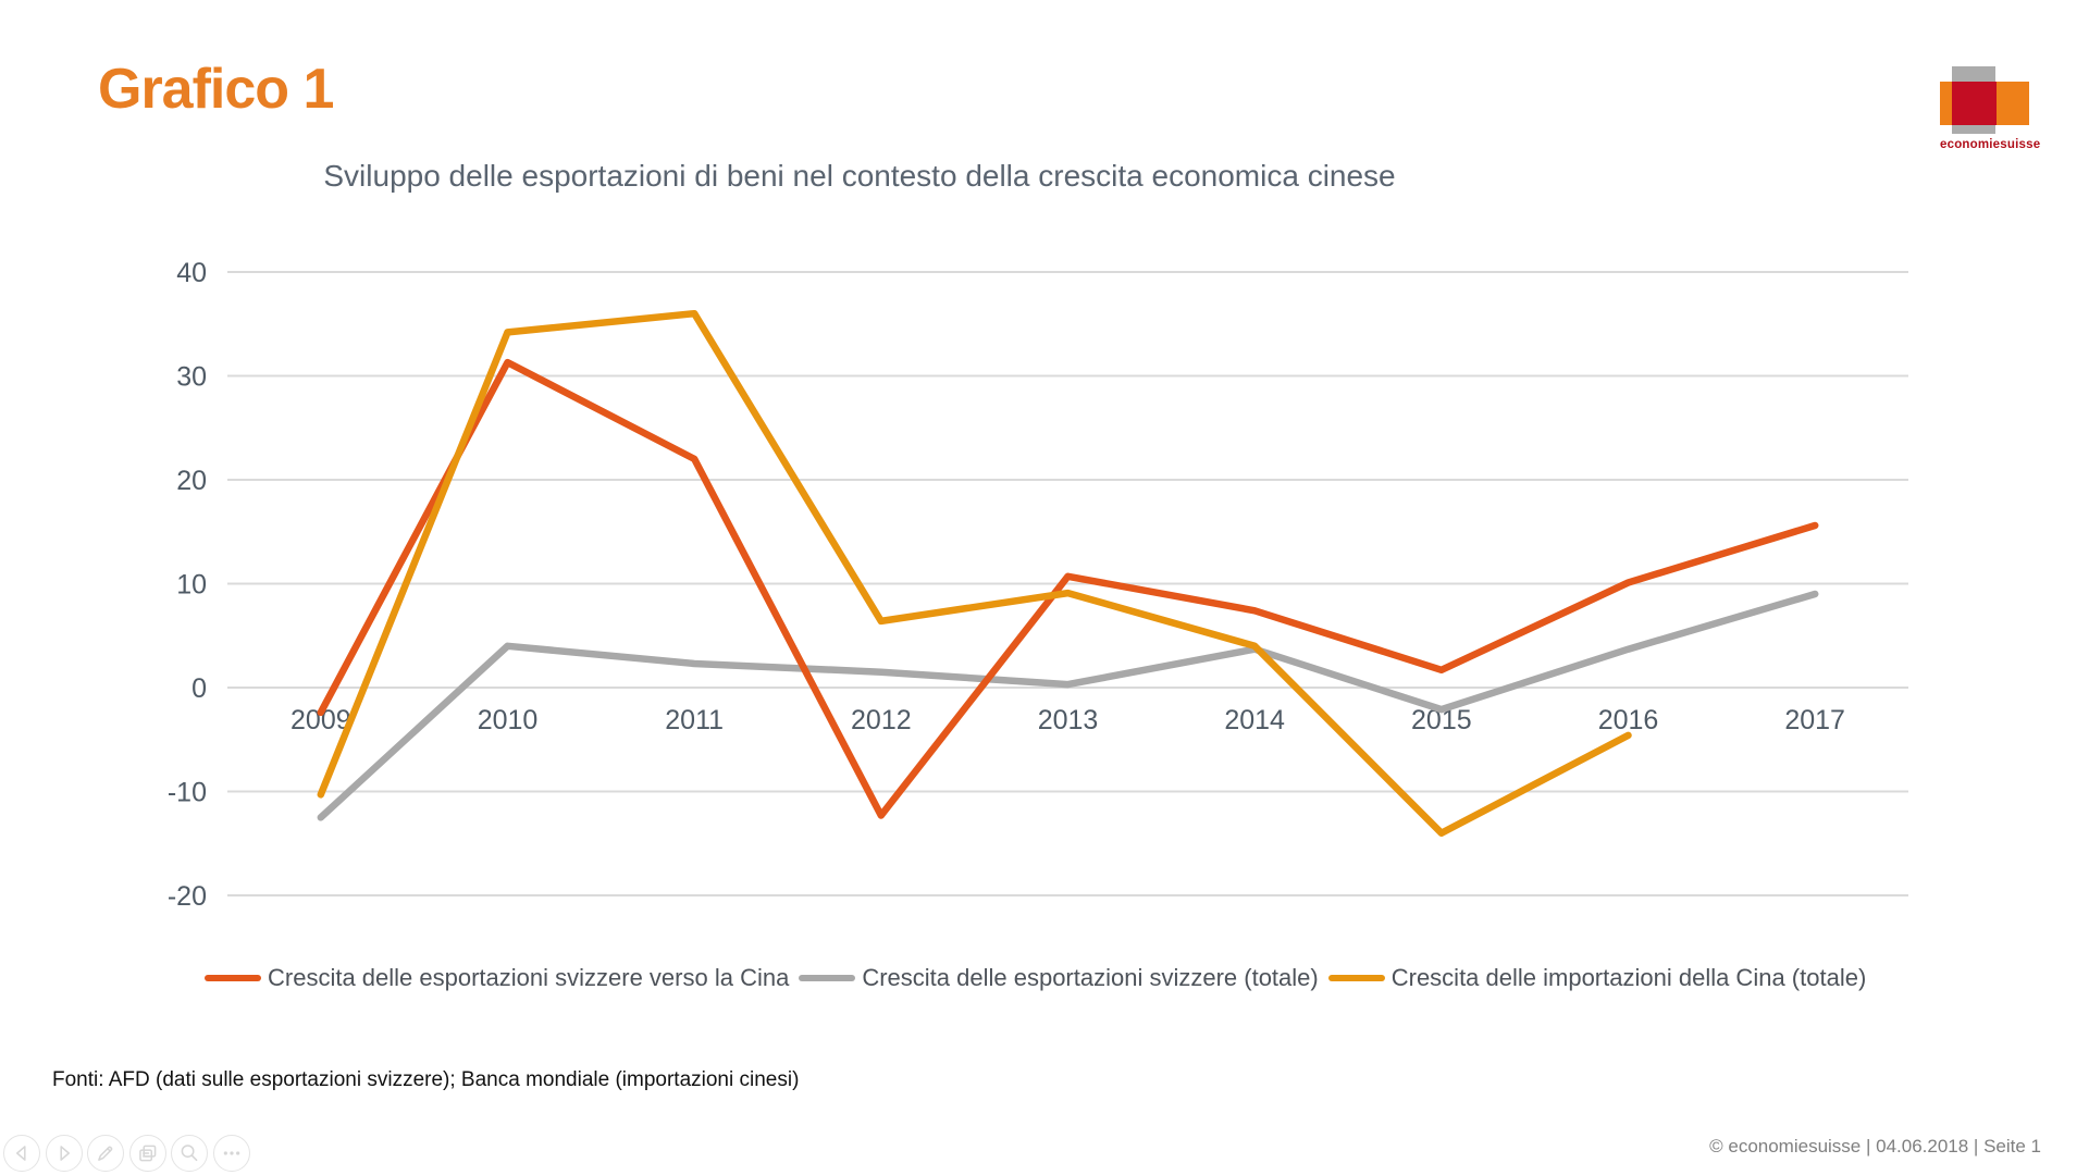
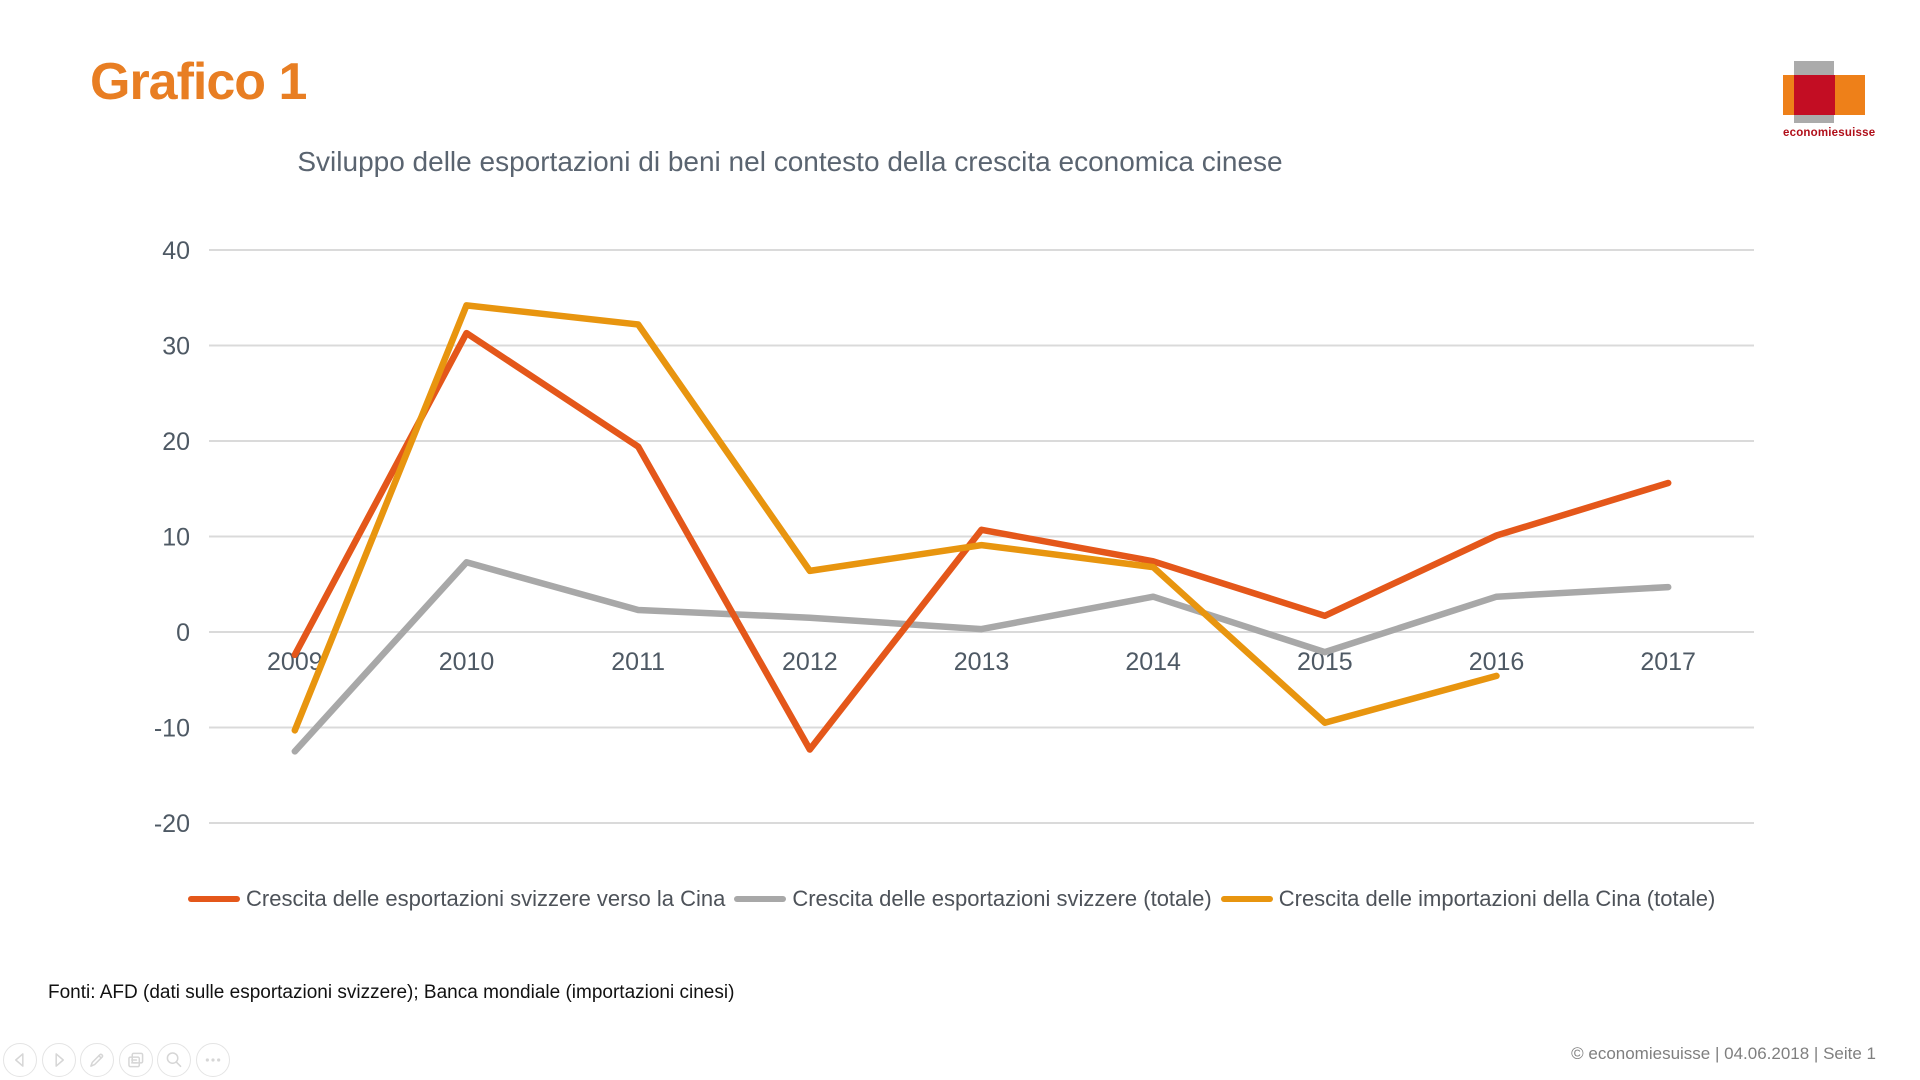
Crescita delle esportazioni svizzere (totale)/2010: 4 -> 7
Crescita delle esportazioni svizzere verso la Cina/2011: 22 -> 19
Crescita delle importazioni della Cina (totale)/2011: 36 -> 32
Crescita delle importazioni della Cina (totale)/2014: 4 -> 7
Crescita delle importazioni della Cina (totale)/2015: -14 -> -10
Crescita delle esportazioni svizzere (totale)/2017: 9 -> 5
